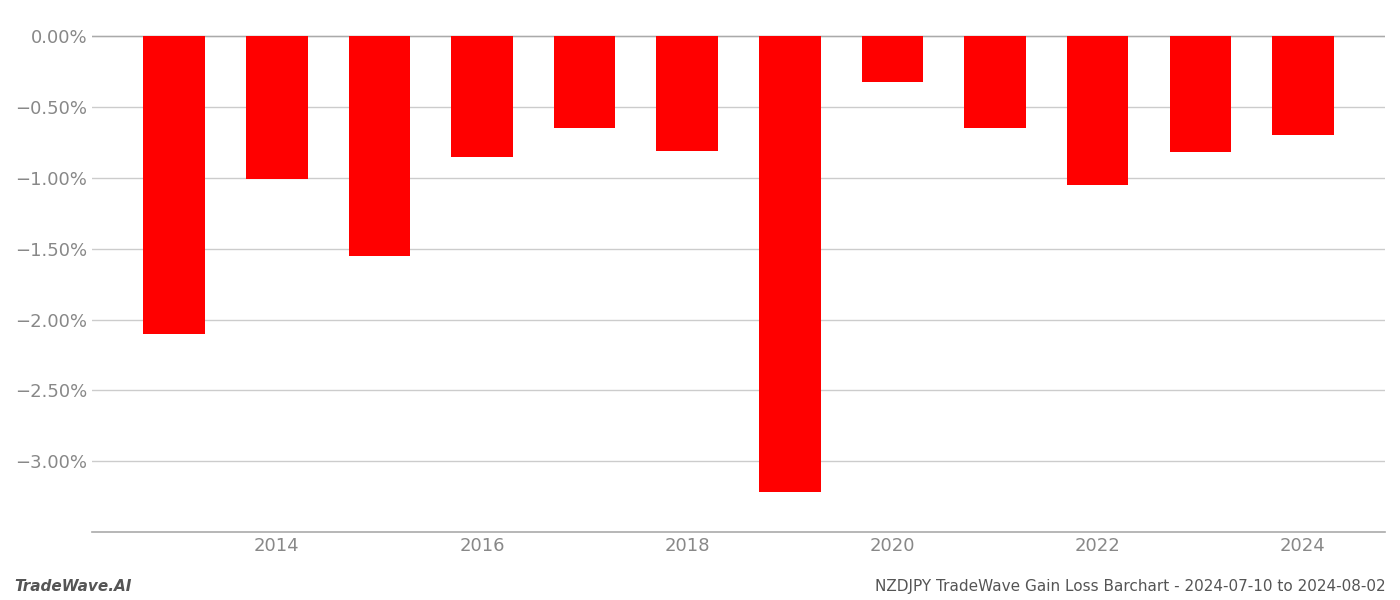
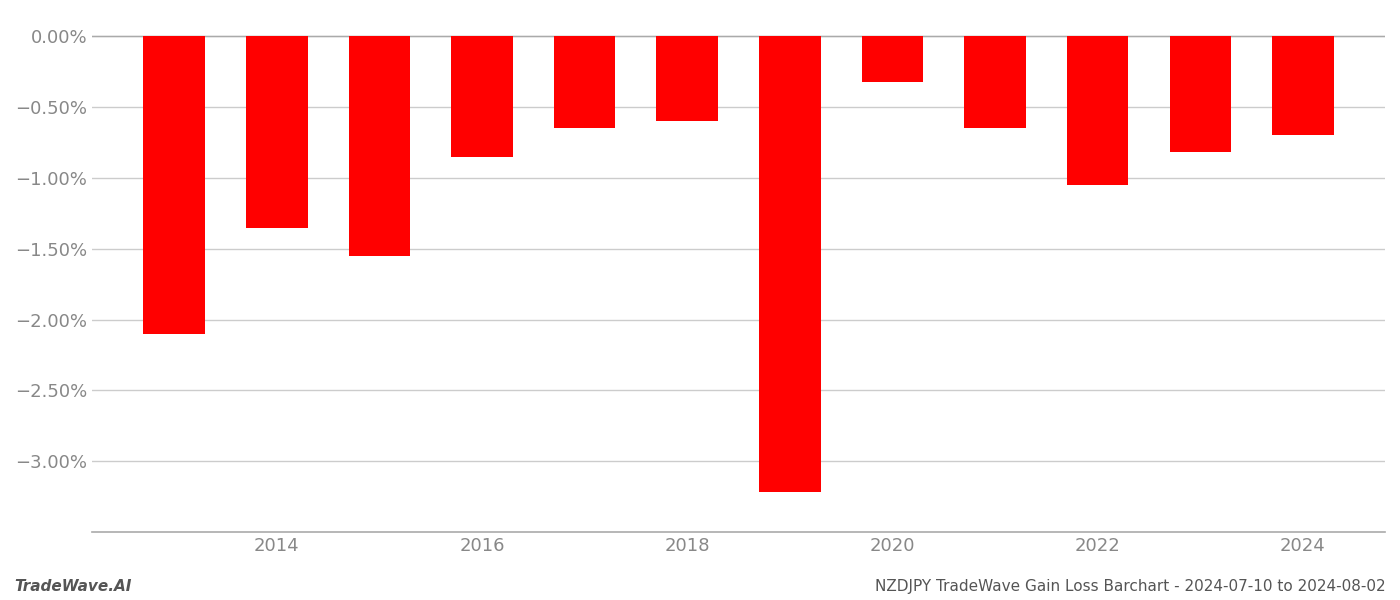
2014: -1.01% -> -1.35%
2018: -0.81% -> -0.60%
